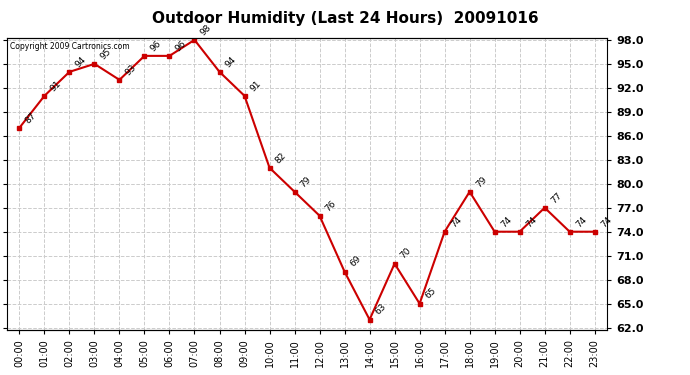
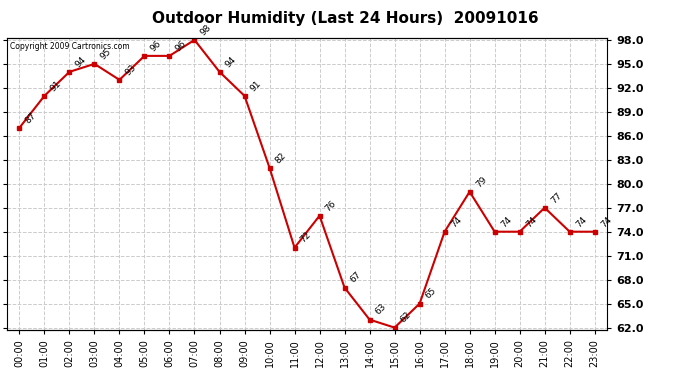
11:00: 79 -> 72
13:00: 69 -> 67
15:00: 70 -> 62
